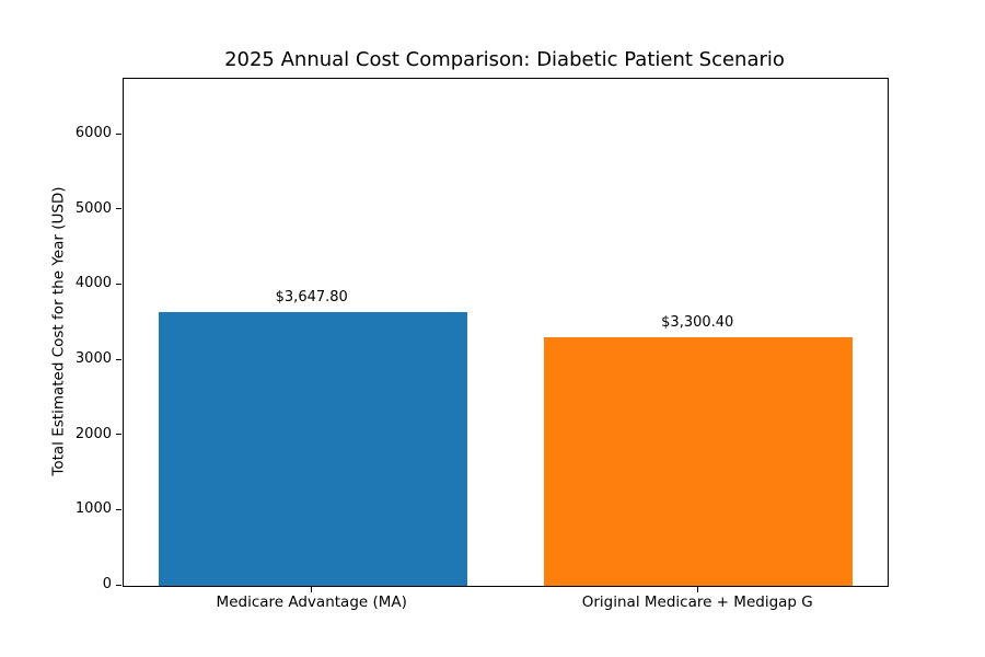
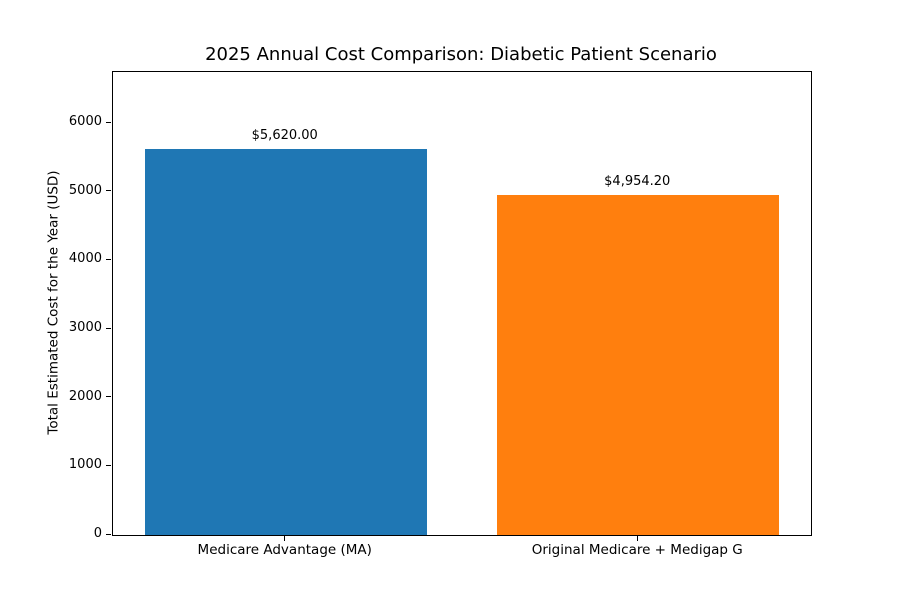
Medicare Advantage (MA): $3,647.80 -> $5,620.00
Original Medicare + Medigap G: $3,300.40 -> $4,954.20
